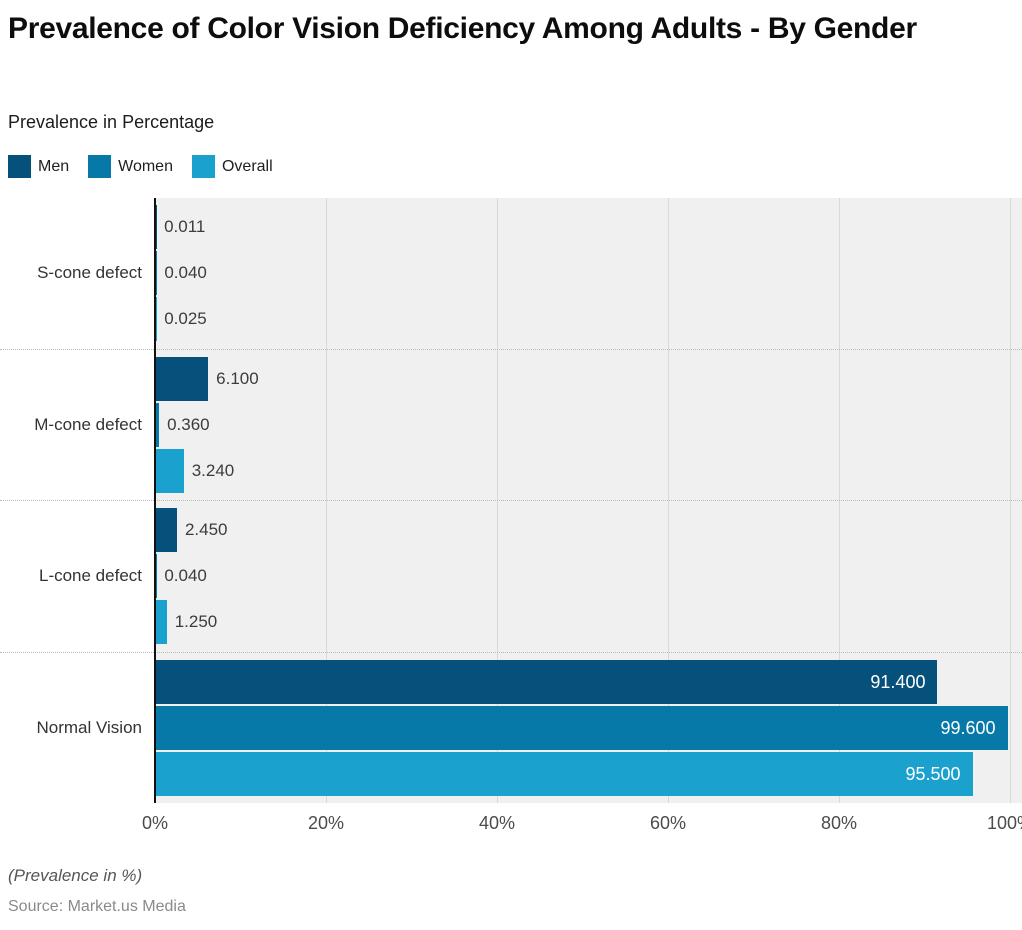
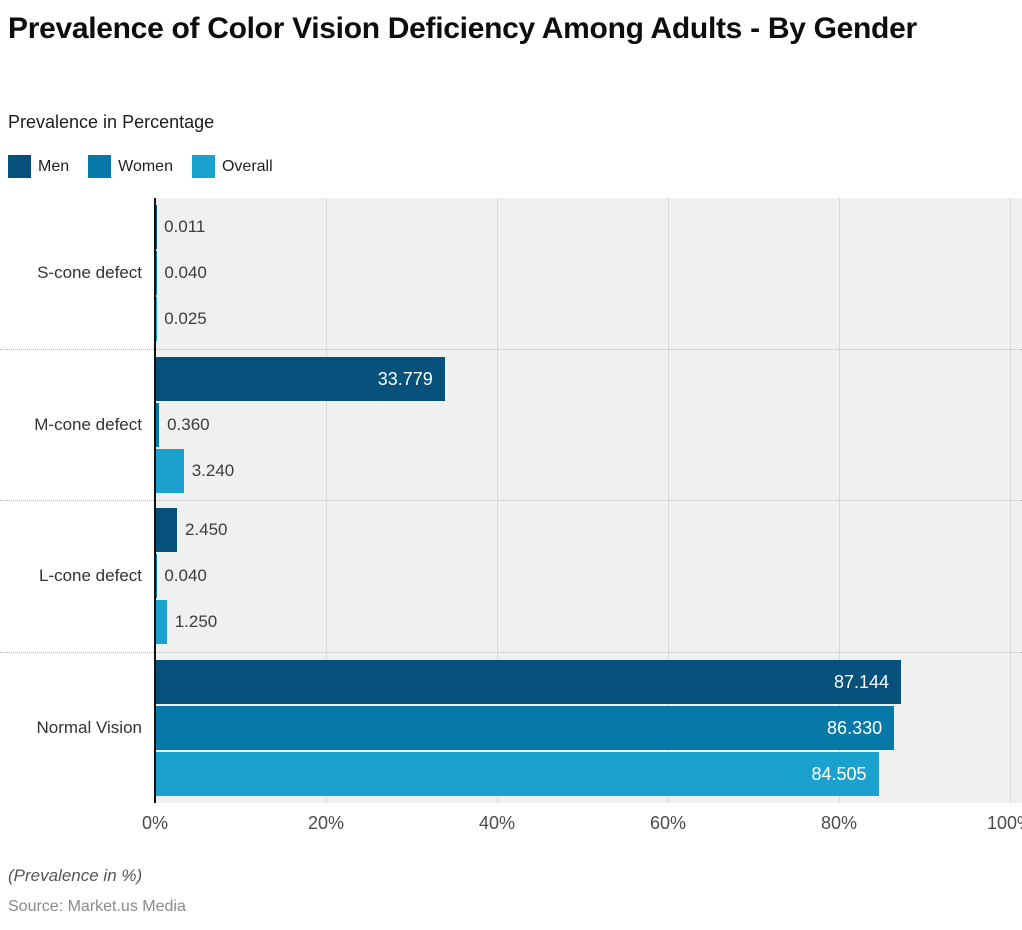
Men/M-cone defect: 6.100 -> 33.779
Men/Normal Vision: 91.400 -> 87.144
Women/Normal Vision: 99.600 -> 86.330
Overall/Normal Vision: 95.500 -> 84.505
